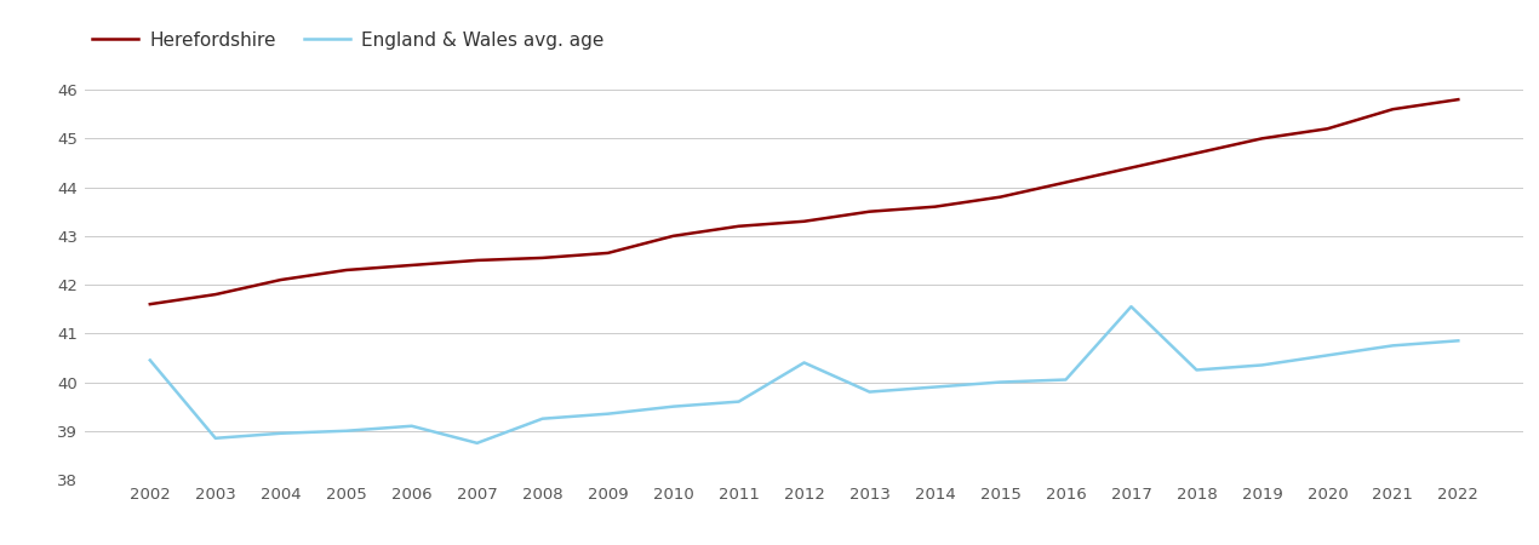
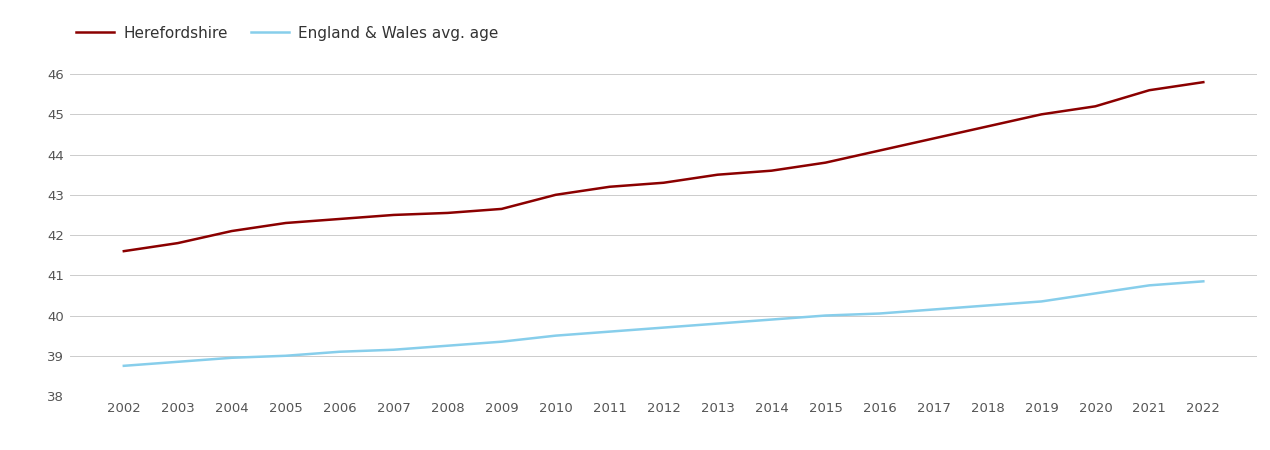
England & Wales avg. age/2002: 40.45 -> 38.75
England & Wales avg. age/2007: 38.75 -> 39.15
England & Wales avg. age/2012: 40.40 -> 39.70
England & Wales avg. age/2017: 41.55 -> 40.15
